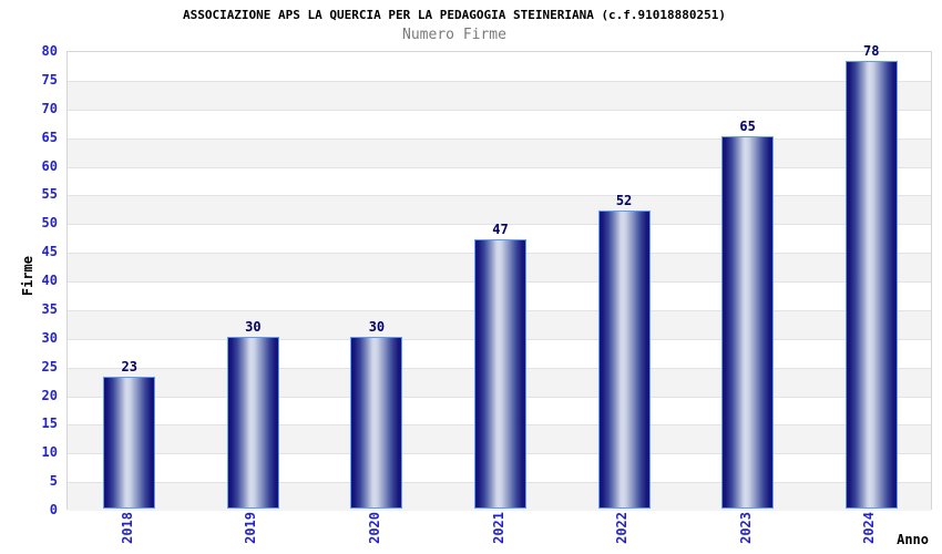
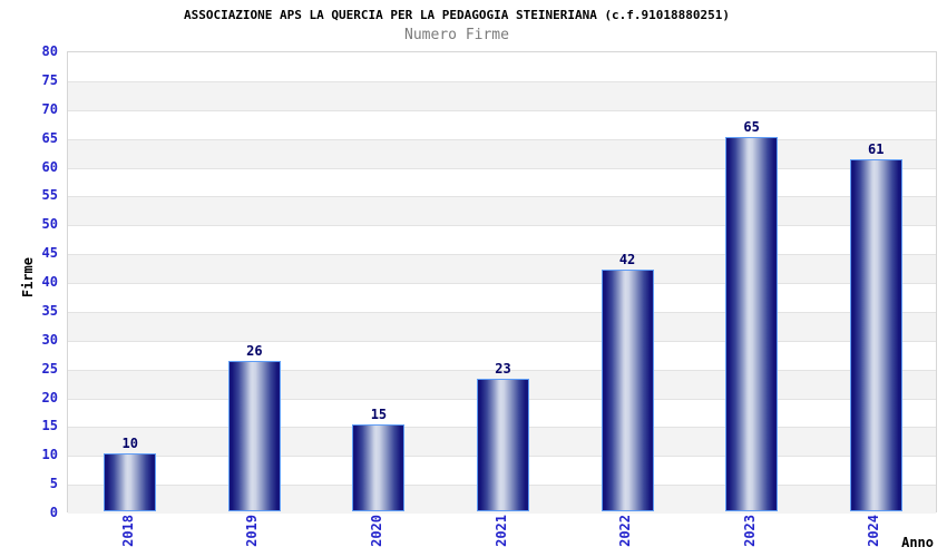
2018: 23 -> 10
2019: 30 -> 26
2020: 30 -> 15
2021: 47 -> 23
2022: 52 -> 42
2024: 78 -> 61
